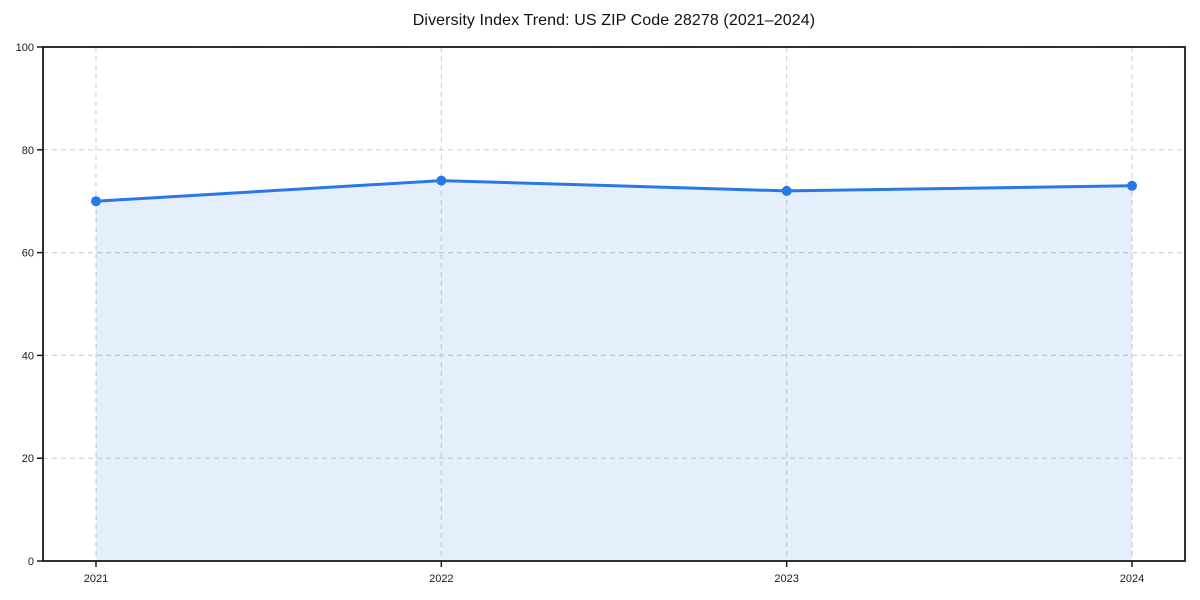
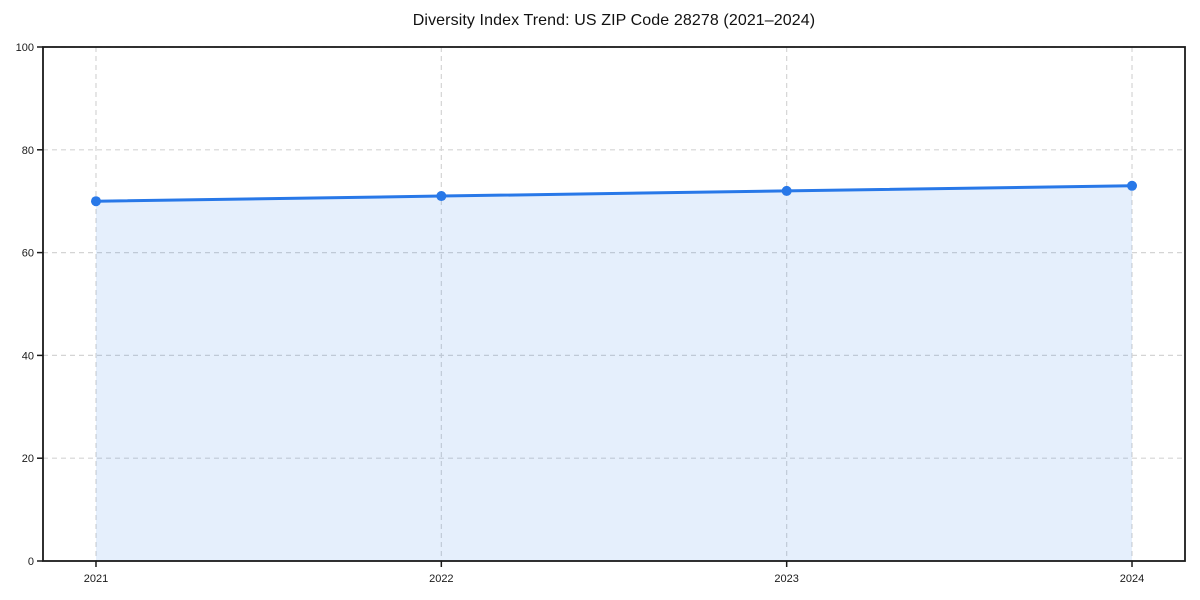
2022: 74 -> 71
